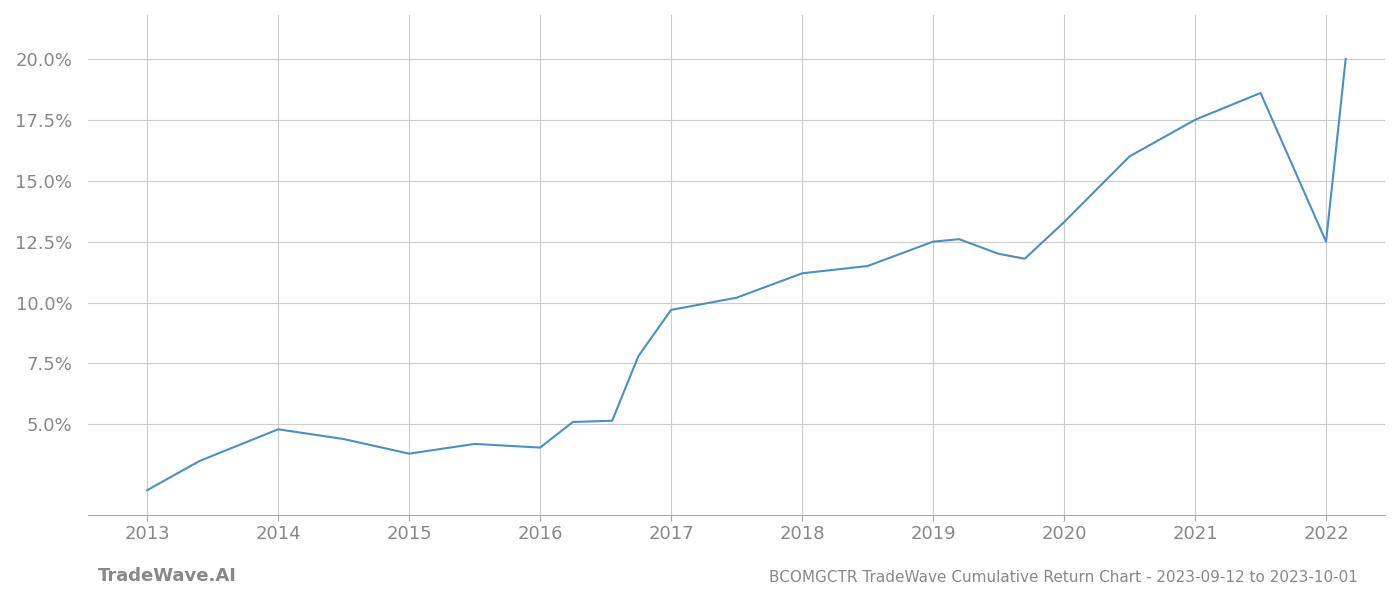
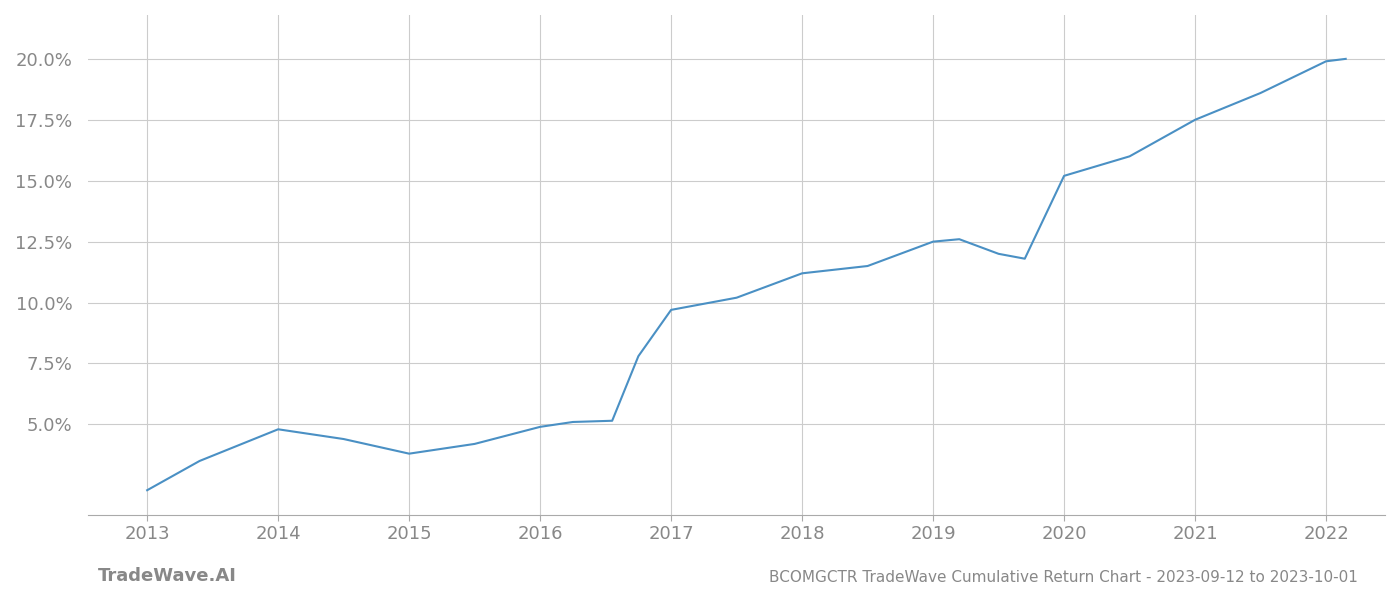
2016: 4.05% -> 4.90%
2020: 13.30% -> 15.20%
2022: 12.50% -> 19.90%
